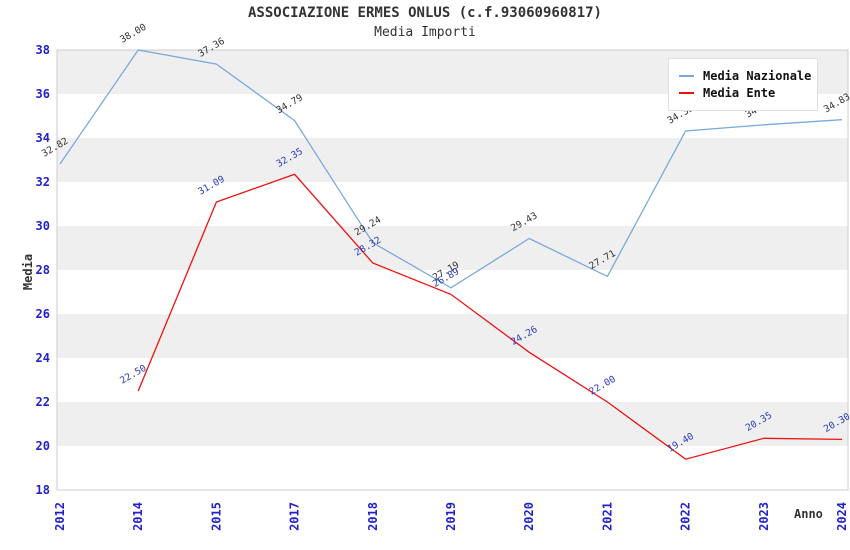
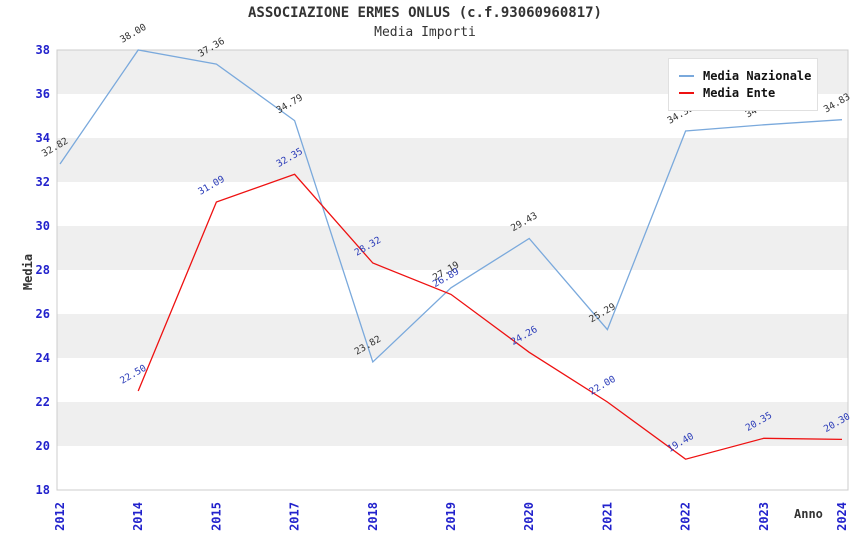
Media Nazionale/2018: 29.24 -> 23.82
Media Nazionale/2021: 27.71 -> 25.29
